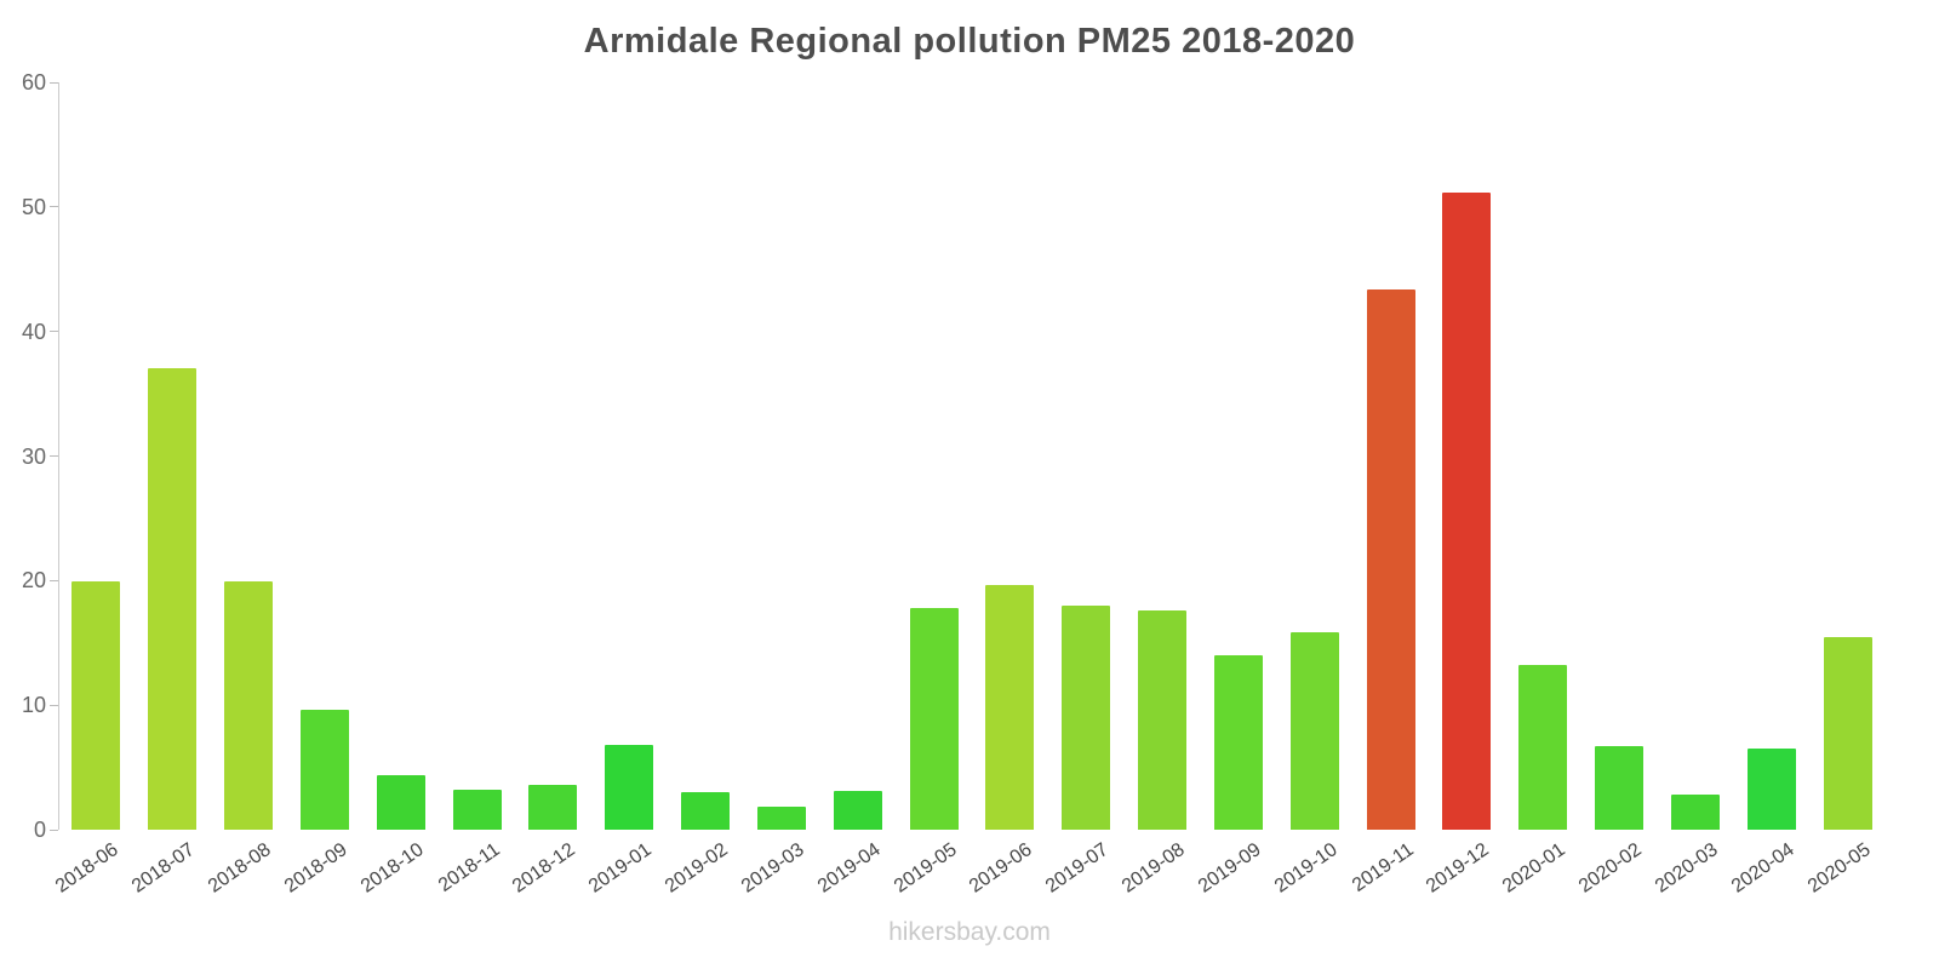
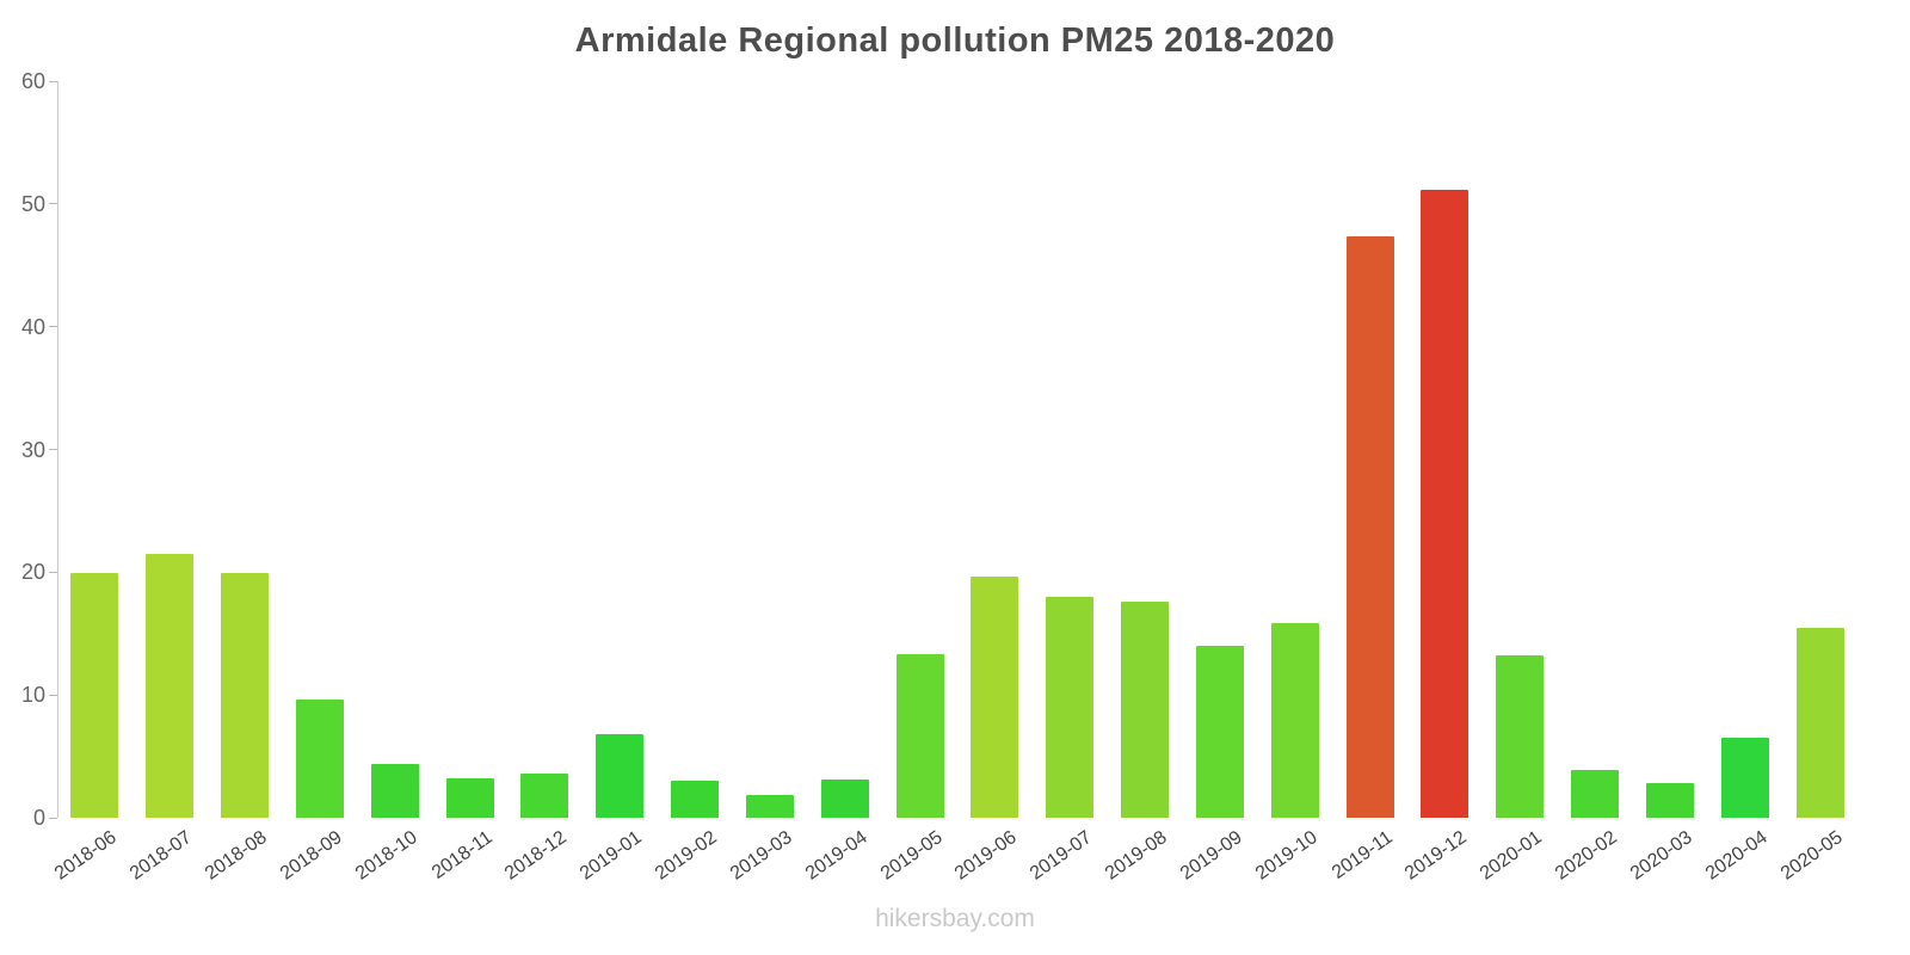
2018-07: 37.1 -> 21.5
2019-05: 17.8 -> 13.3
2019-11: 43.4 -> 47.4
2020-02: 6.7 -> 3.9
